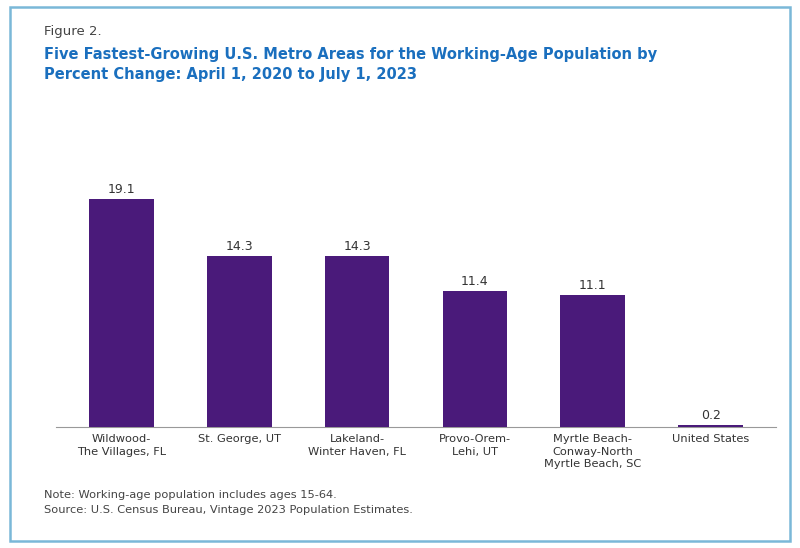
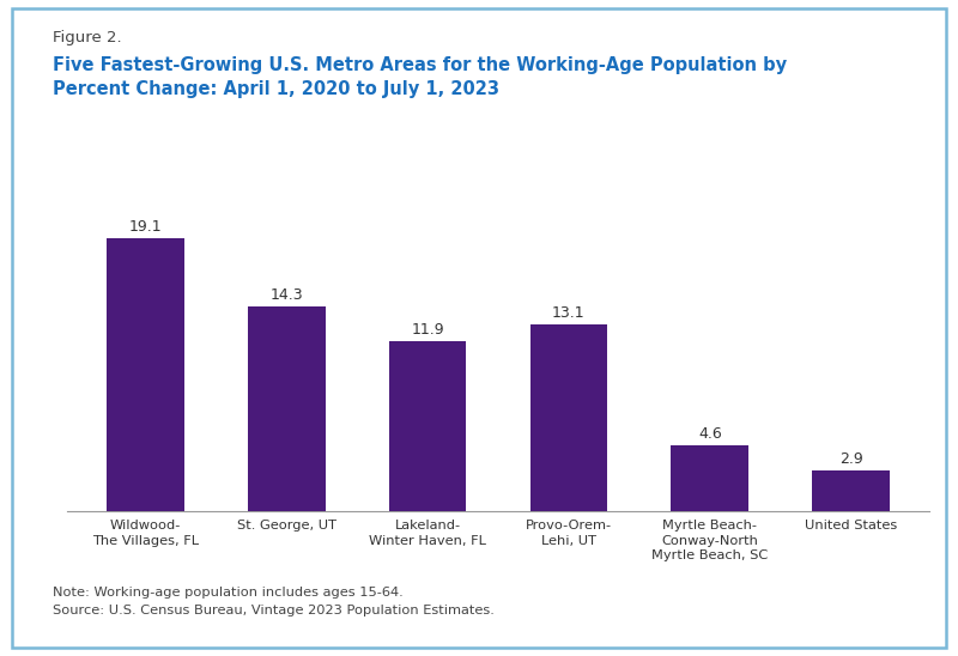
Lakeland- Winter Haven, FL: 14.3 -> 11.9
Provo-Orem- Lehi, UT: 11.4 -> 13.1
Myrtle Beach- Conway-North Myrtle Beach, SC: 11.1 -> 4.6
United States: 0.2 -> 2.9
